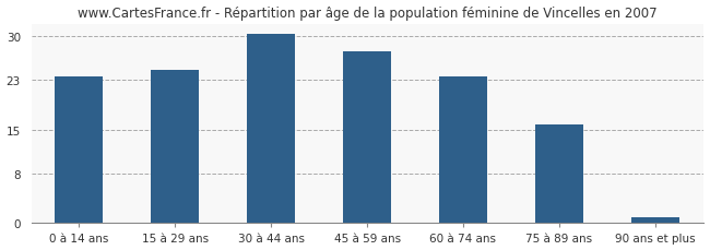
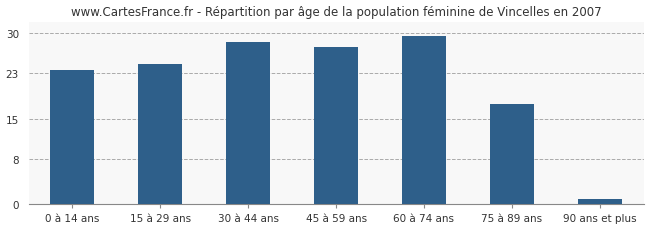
30 à 44 ans: 30.4 -> 28.5
60 à 74 ans: 23.6 -> 29.5
75 à 89 ans: 15.8 -> 17.5
